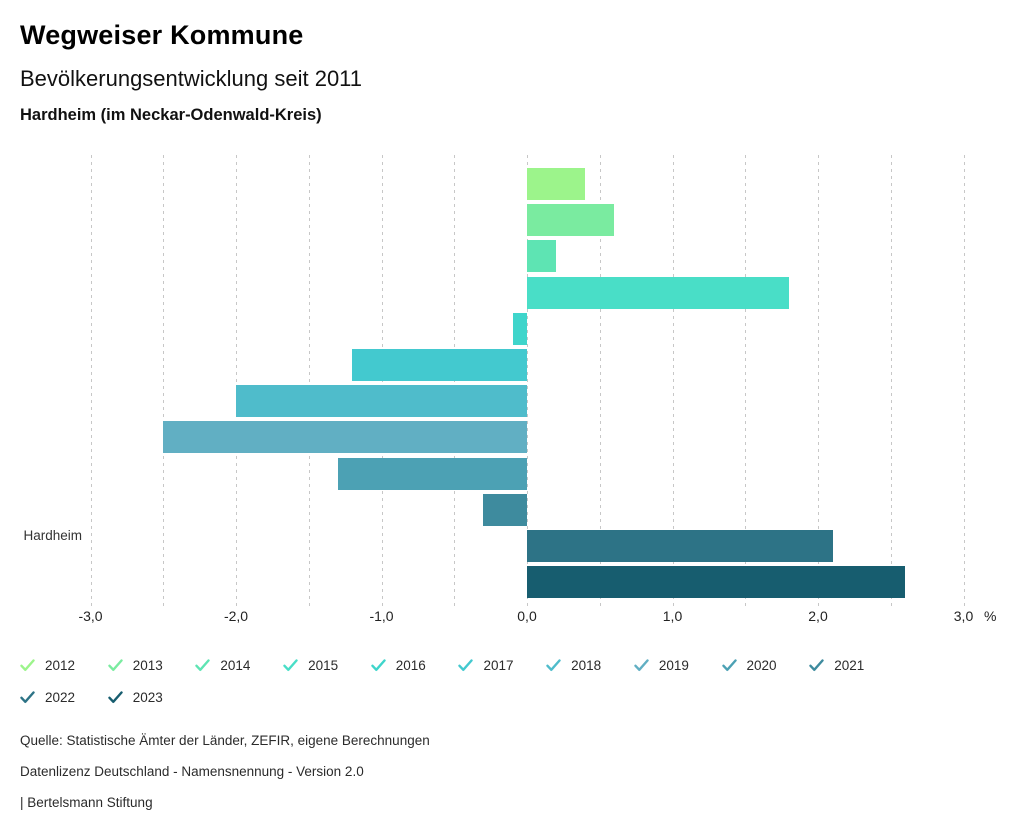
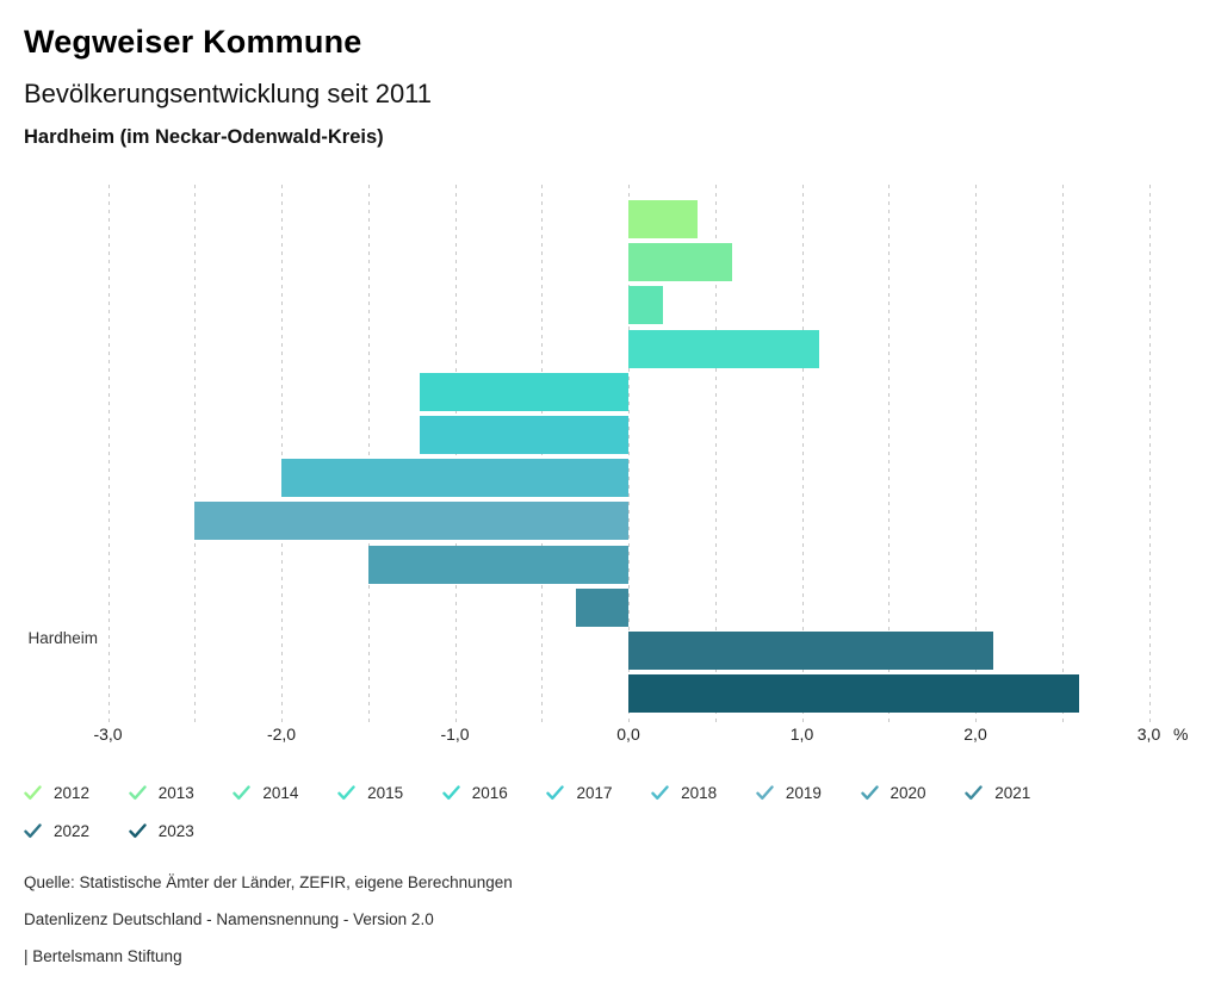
2015: 1,8 -> 1,1
2016: -0,1 -> -1,2
2020: -1,3 -> -1,5
